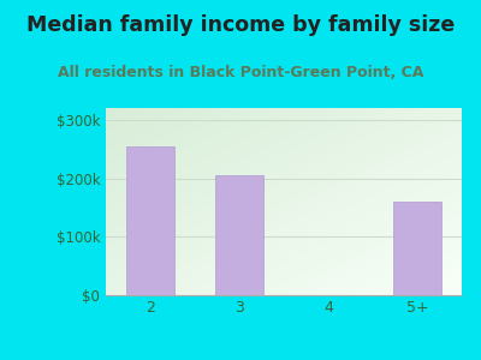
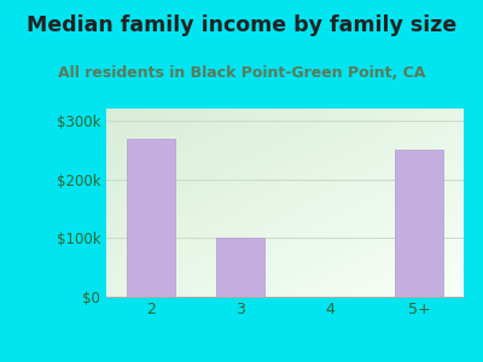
2: $255k -> $268k
3: $205k -> $101k
5+: $160k -> $250k
